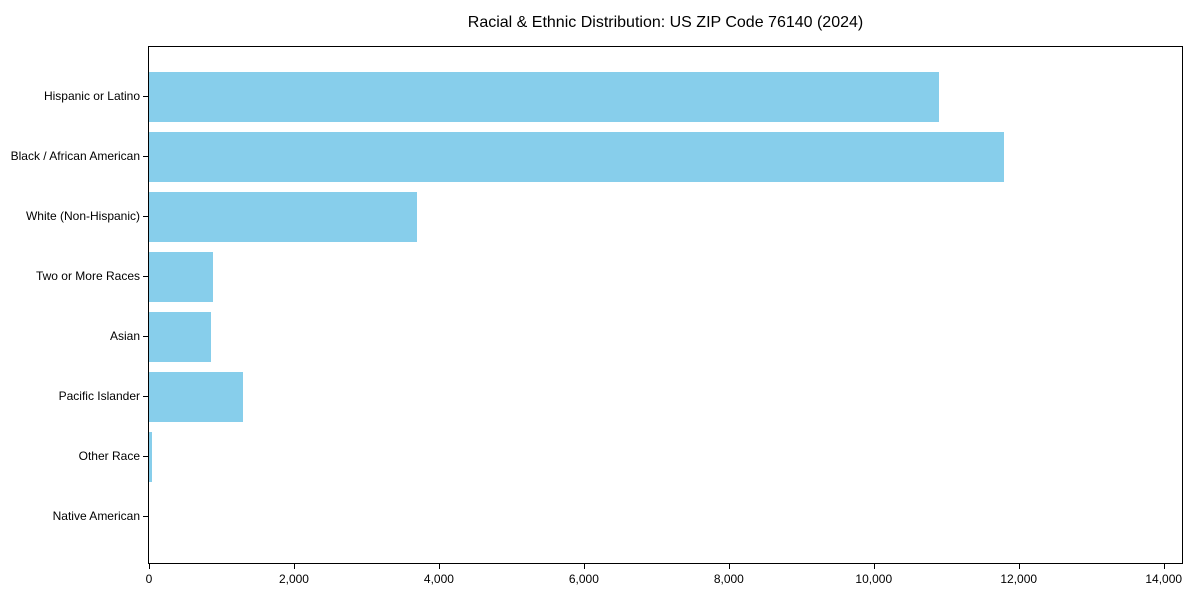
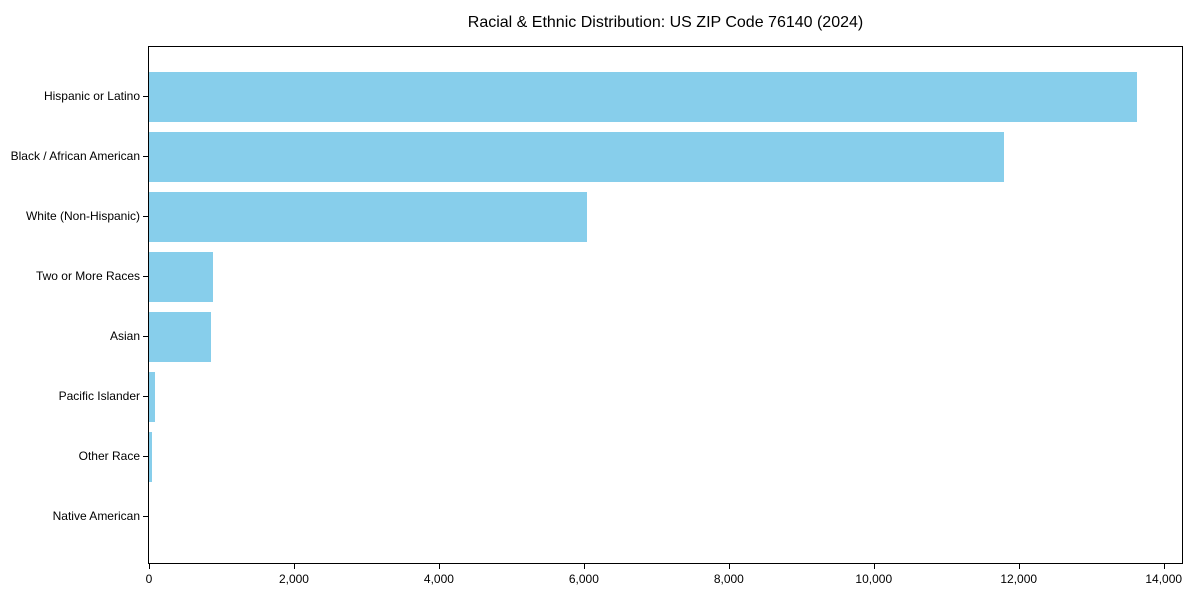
Hispanic or Latino: 10900 -> 13600
White (Non-Hispanic): 3700 -> 6000
Pacific Islander: 1300 -> 100
